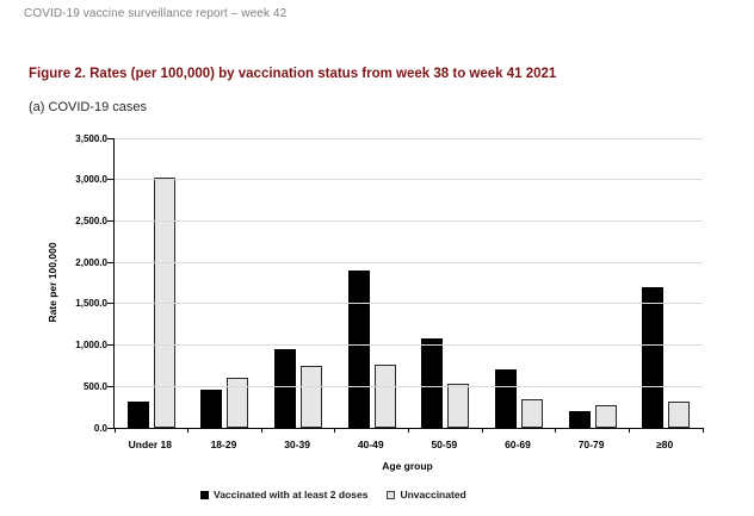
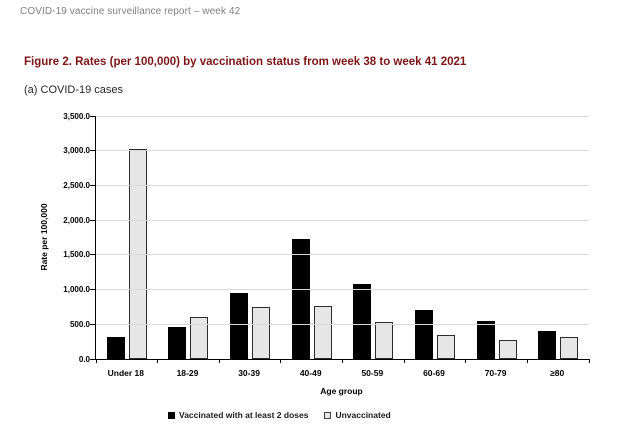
Vaccinated with at least 2 doses/40-49: 1900 -> 1700
Vaccinated with at least 2 doses/70-79: 200 -> 500
Vaccinated with at least 2 doses/≥80: 1700 -> 400
